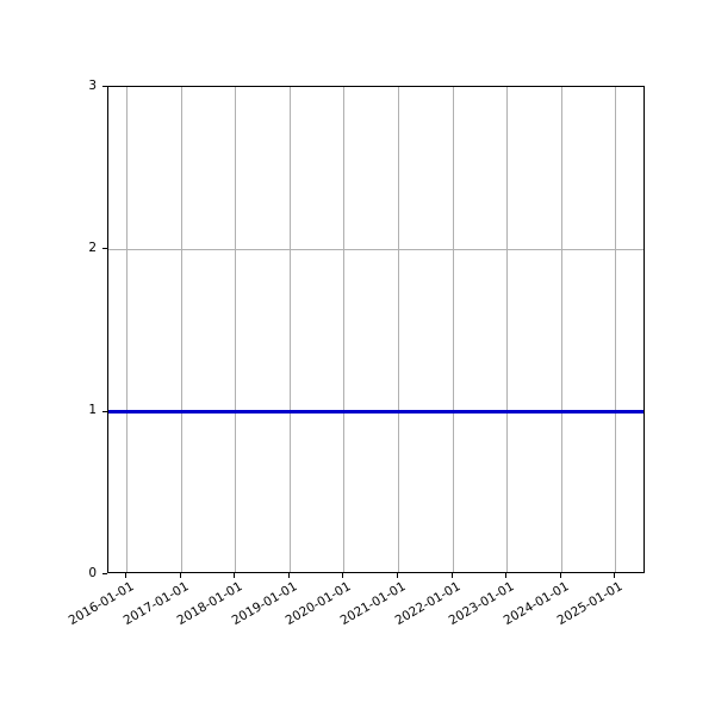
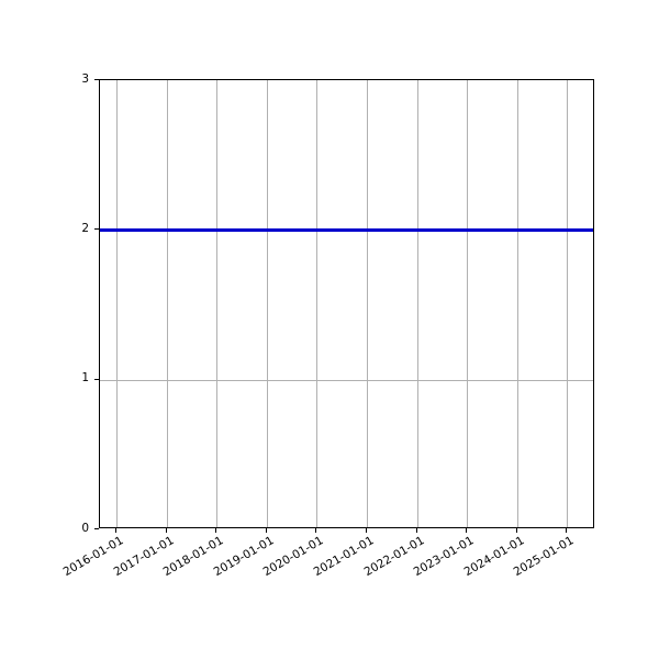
2016-01-01: 1 -> 2
2017-01-01: 1 -> 2
2018-01-01: 1 -> 2
2021-01-01: 1 -> 2
2023-01-01: 1 -> 2
2024-01-01: 1 -> 2
